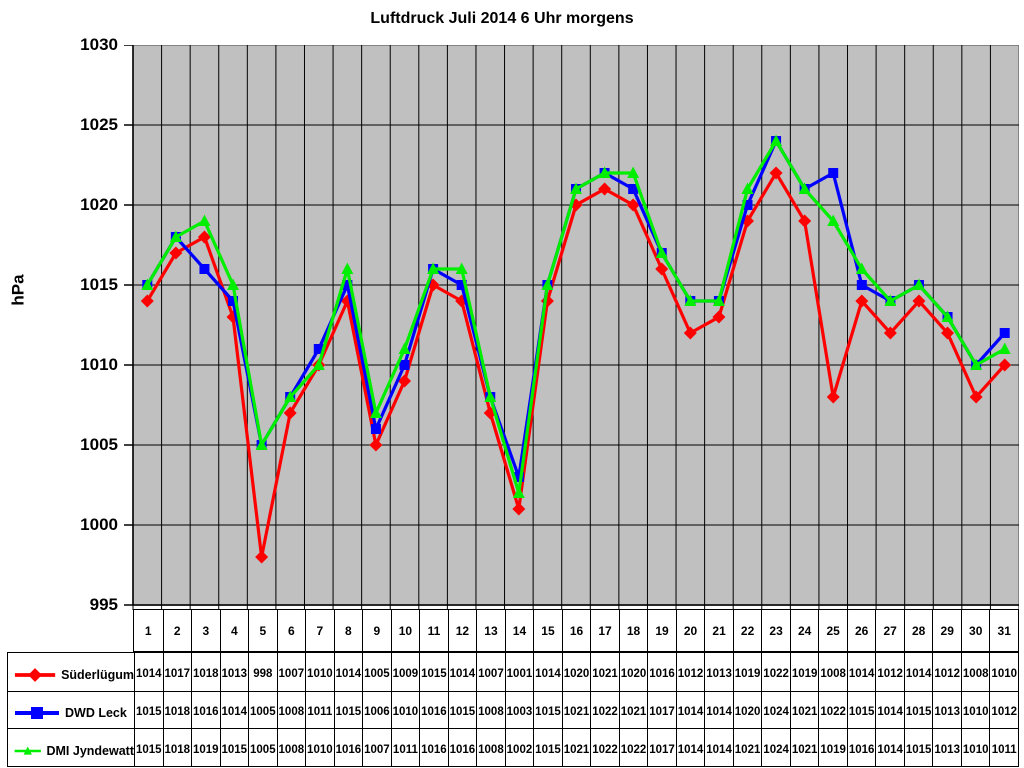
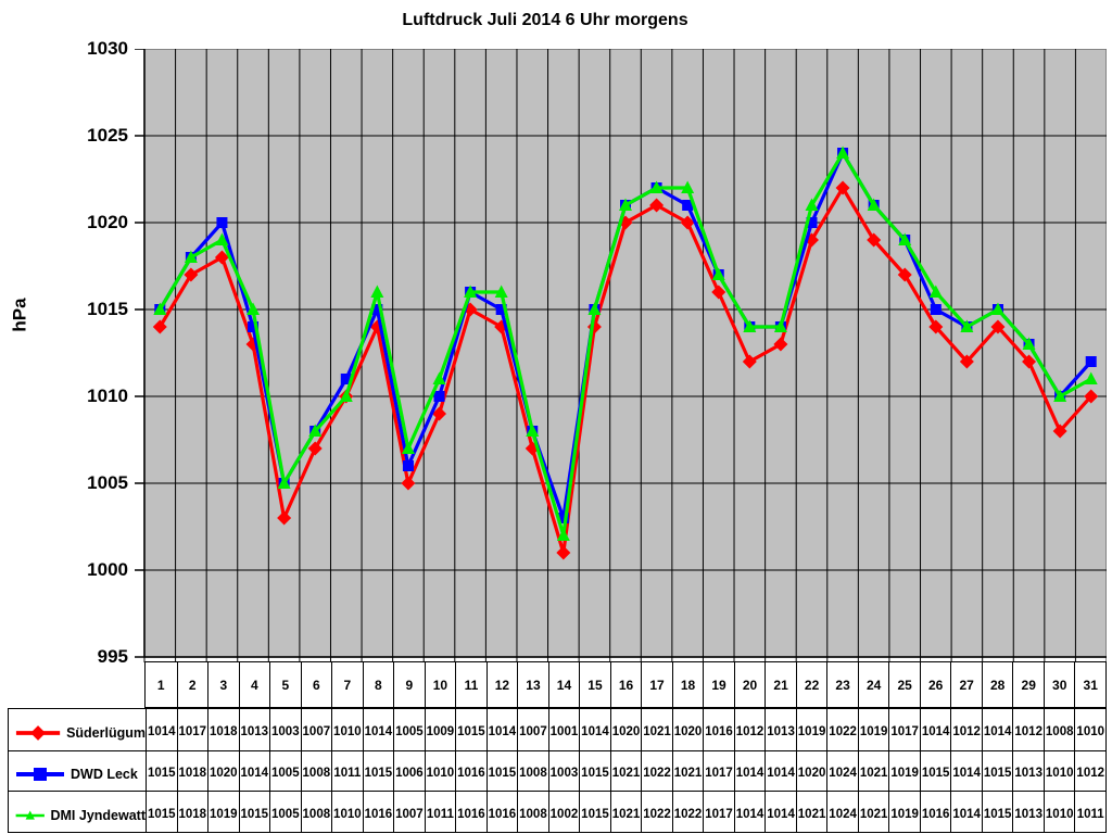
DWD Leck/3: 1016 -> 1020
Süderlügum/5: 998 -> 1003
Süderlügum/25: 1008 -> 1017
DWD Leck/25: 1022 -> 1019
